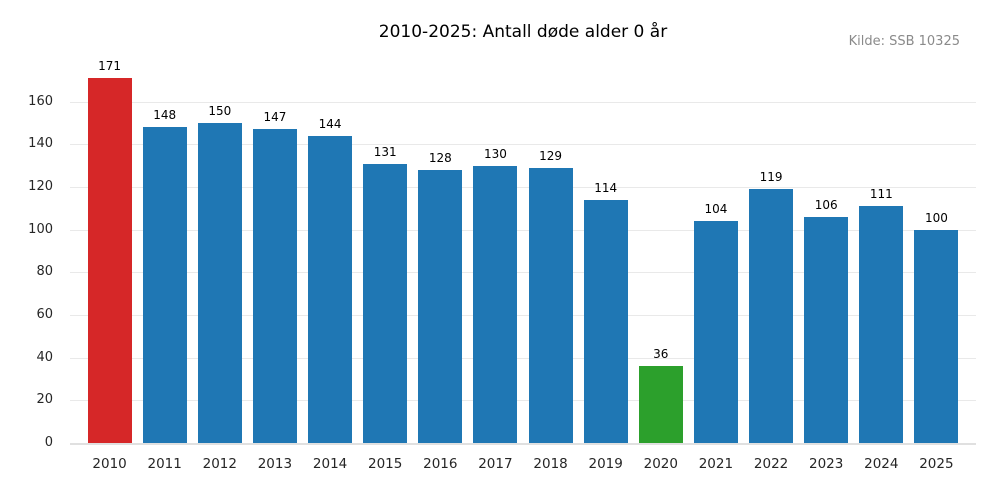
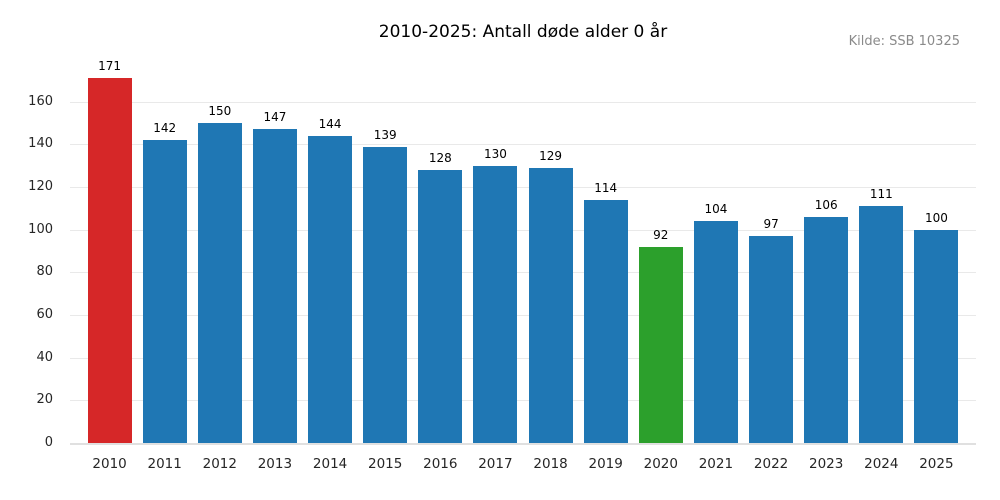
2011: 148 -> 142
2015: 131 -> 139
2020: 36 -> 92
2022: 119 -> 97
